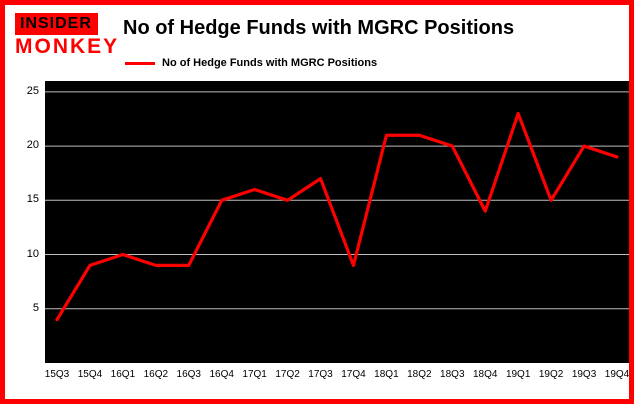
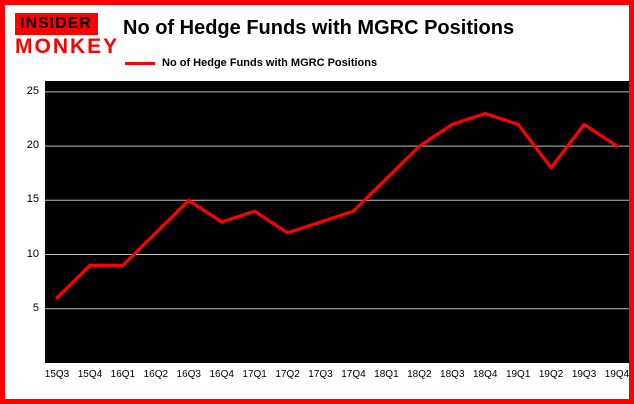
15Q3: 4 -> 6
16Q1: 10 -> 9
16Q2: 9 -> 12
16Q3: 9 -> 15
16Q4: 15 -> 13
17Q1: 16 -> 14
17Q2: 15 -> 12
17Q3: 17 -> 13
17Q4: 9 -> 14
18Q1: 21 -> 17
18Q2: 21 -> 20
18Q3: 20 -> 22
18Q4: 14 -> 23
19Q1: 23 -> 22
19Q2: 15 -> 18
19Q3: 20 -> 22
19Q4: 19 -> 20
